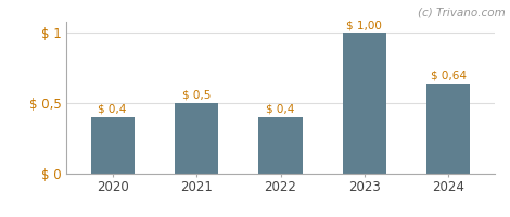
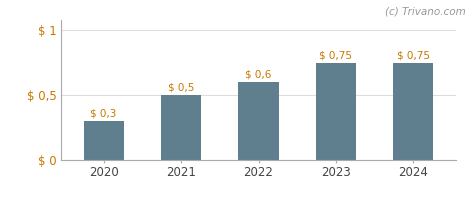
2020: 0,4 -> 0,3
2022: 0,4 -> 0,6
2023: 1,00 -> 0,75
2024: 0,64 -> 0,75
